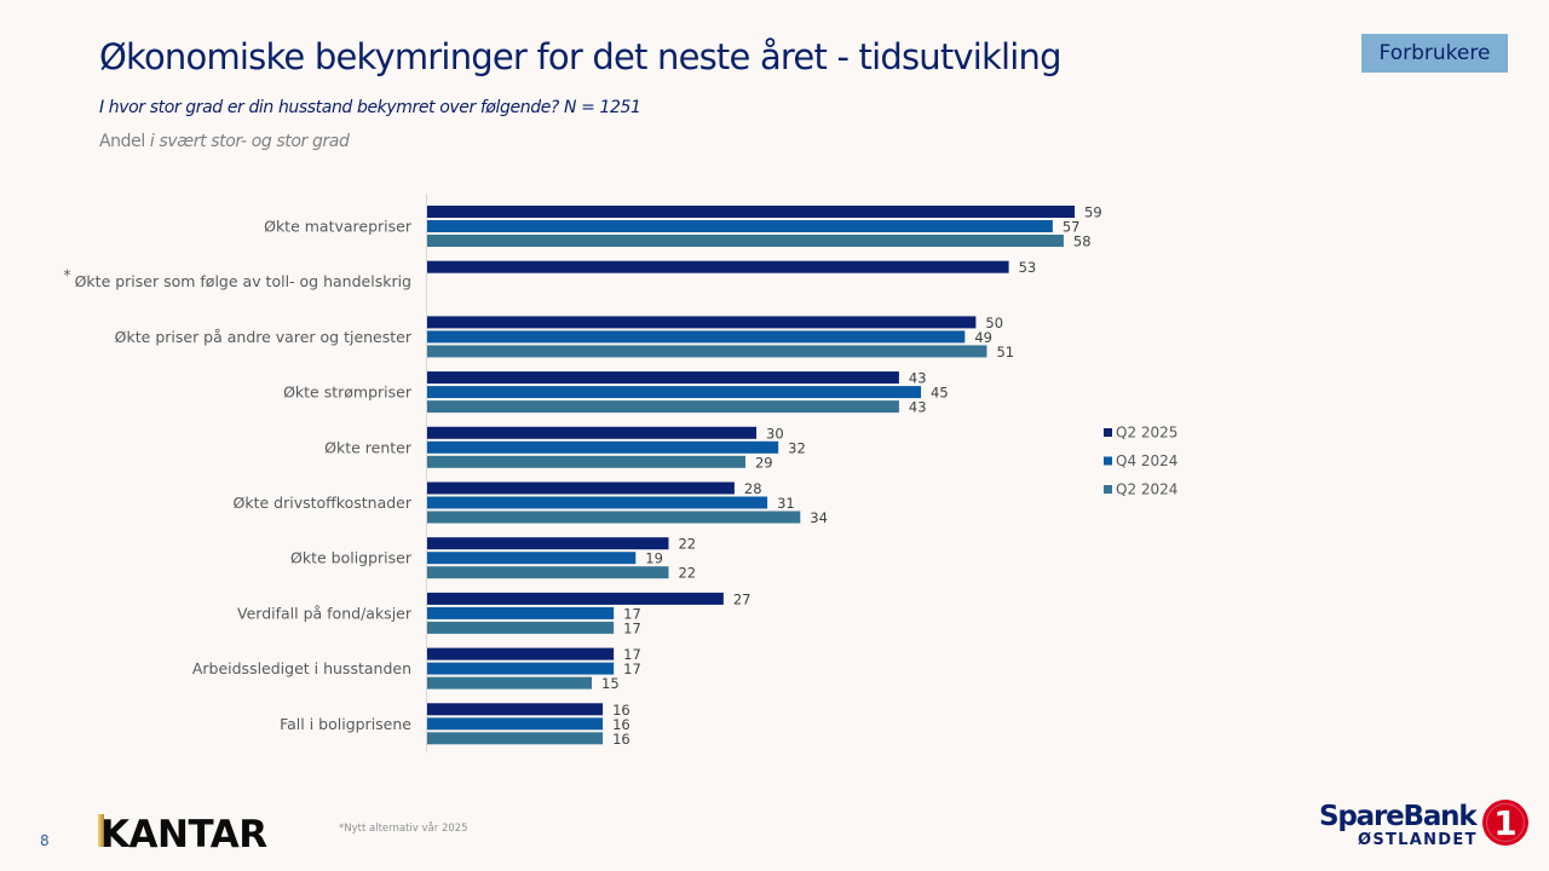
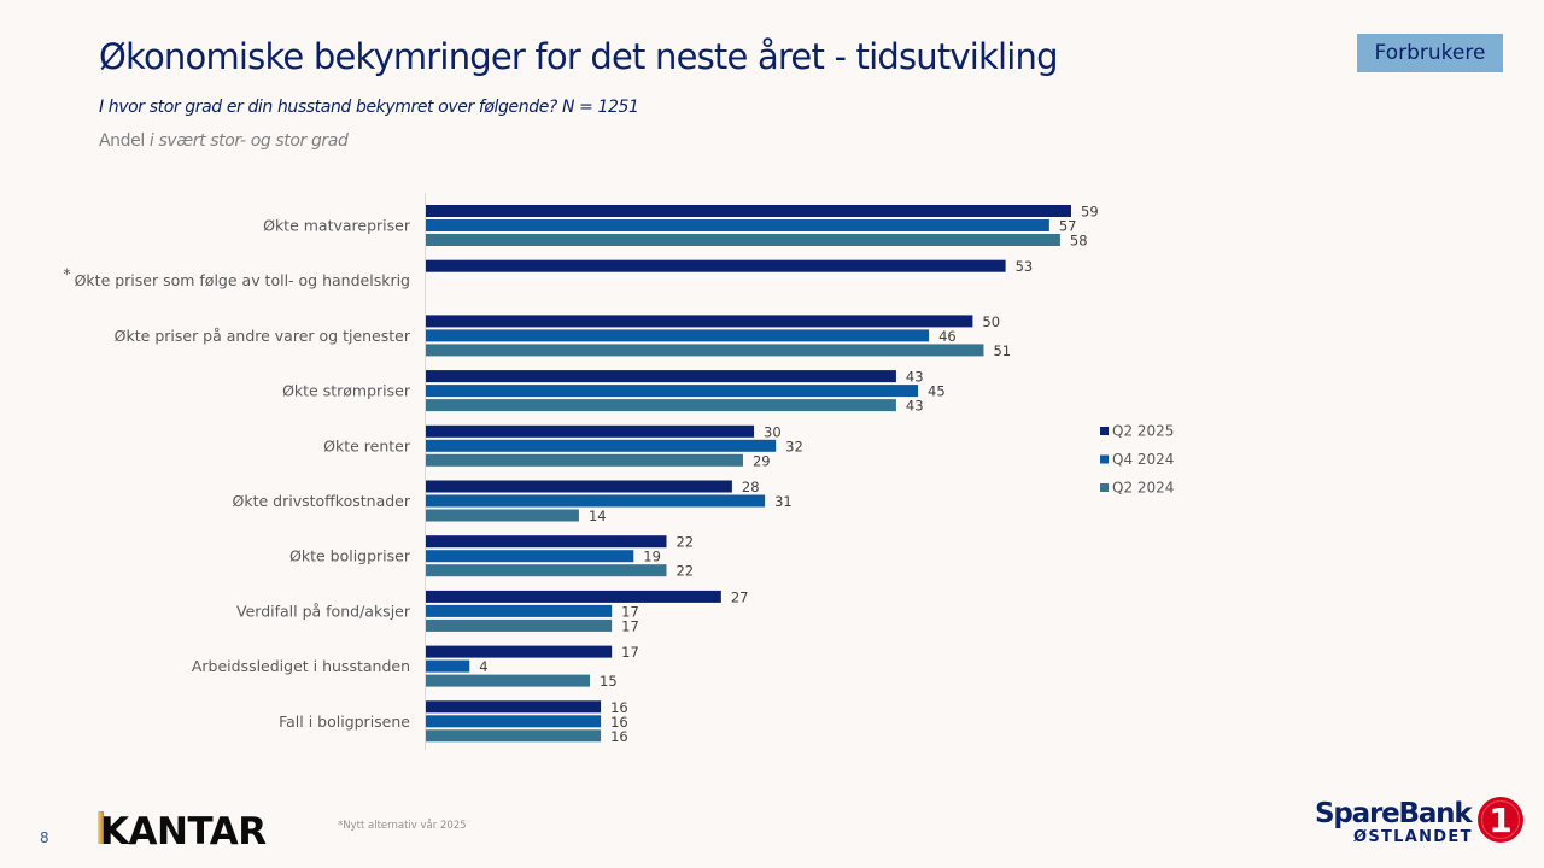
Q4 2024/Økte priser på andre varer og tjenester: 49 -> 46
Q2 2024/Økte drivstoffkostnader: 34 -> 14
Q4 2024/Arbeidsslediget i husstanden: 17 -> 4
